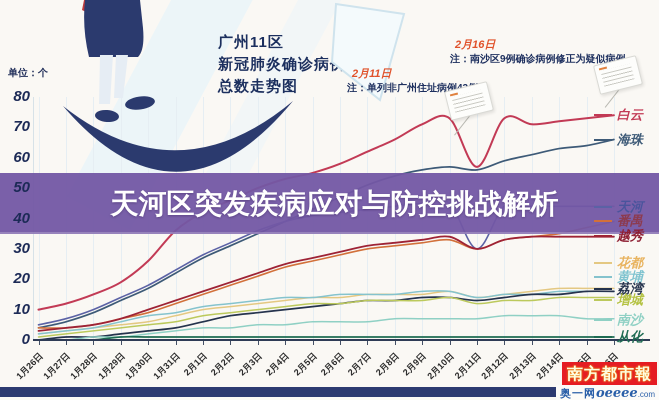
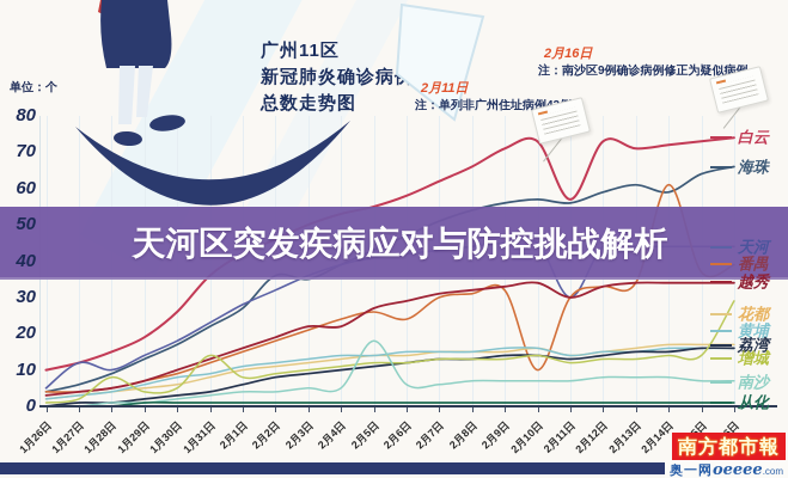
天河/1月27日: 7 -> 12
增城/1月28日: 3 -> 8
增城/1月31日: 6 -> 14
海珠/2月2日: 31 -> 36
越秀/2月4日: 25 -> 22
南沙/2月5日: 6 -> 18
番禺/2月6日: 28 -> 24
番禺/2月10日: 33 -> 10
海珠/2月14日: 63 -> 59
番禺/2月14日: 35 -> 61
增城/2月16日: 14 -> 29
